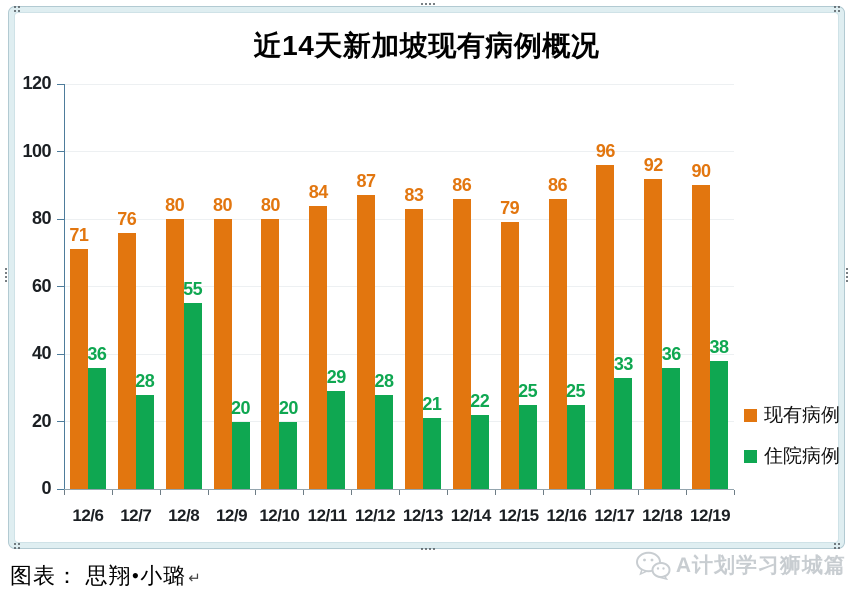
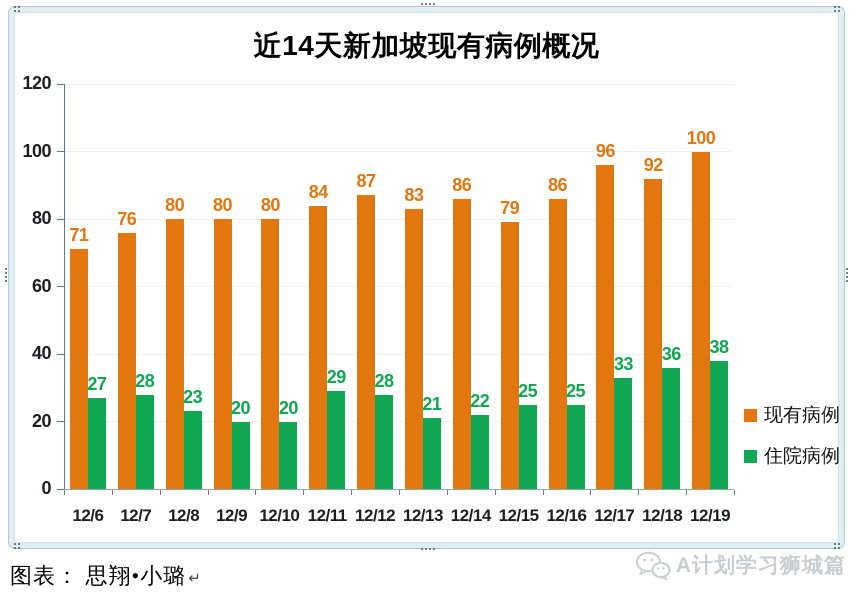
住院病例/12/6: 36 -> 27
住院病例/12/8: 55 -> 23
现有病例/12/19: 90 -> 100
